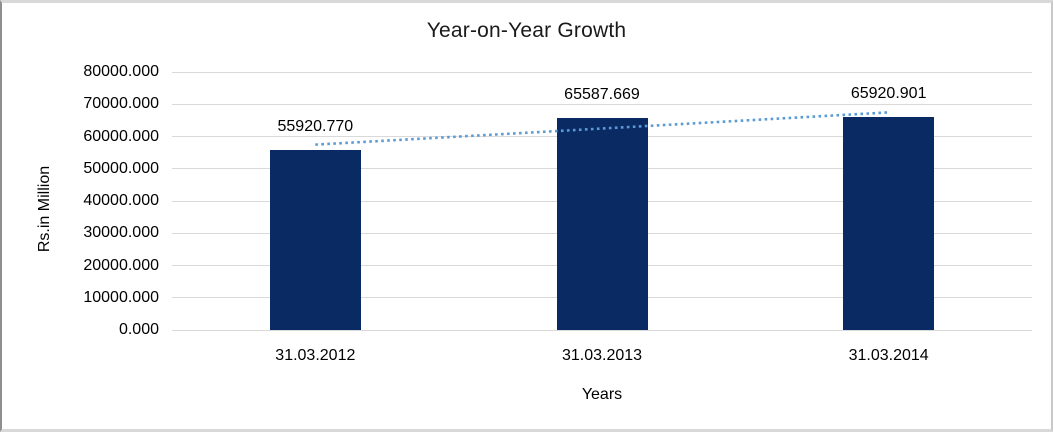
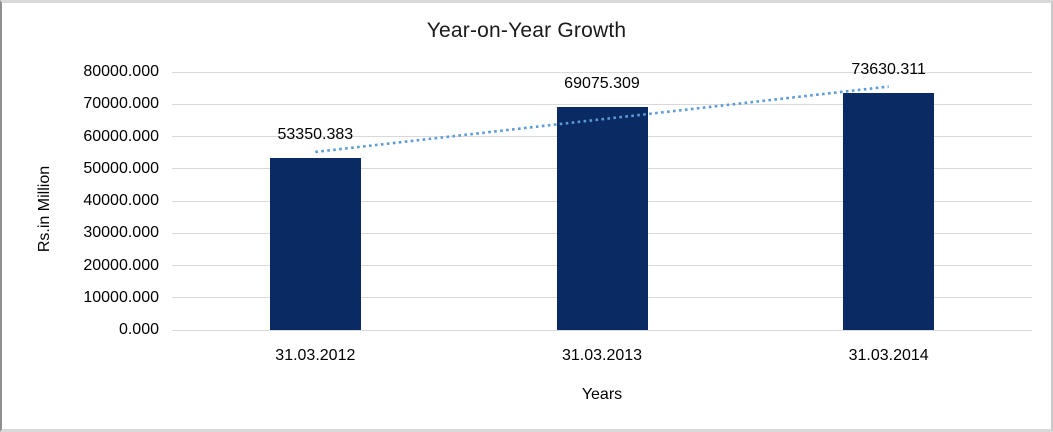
31.03.2012: 55920.770 -> 53350.383
31.03.2013: 65587.669 -> 69075.309
31.03.2014: 65920.901 -> 73630.311
